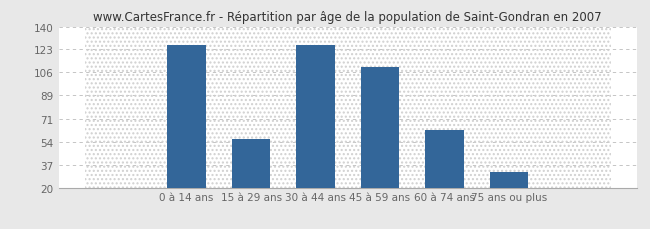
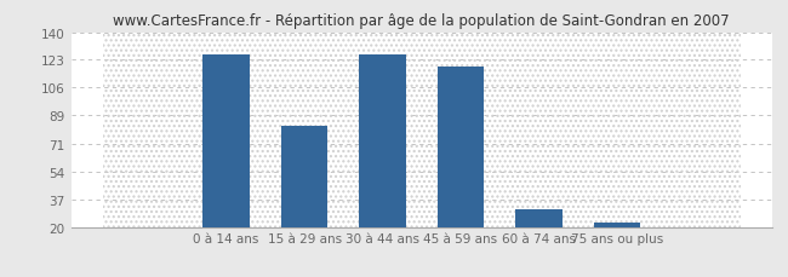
15 à 29 ans: 56 -> 82
45 à 59 ans: 110 -> 119
60 à 74 ans: 63 -> 31
75 ans ou plus: 32 -> 23
